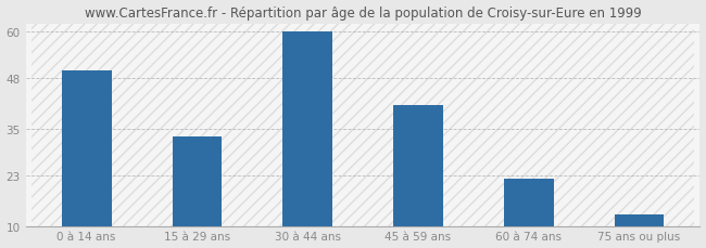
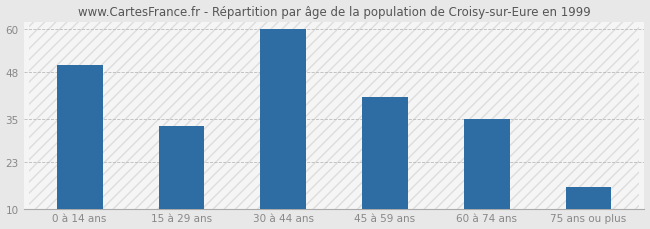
60 à 74 ans: 22 -> 35
75 ans ou plus: 13 -> 16
